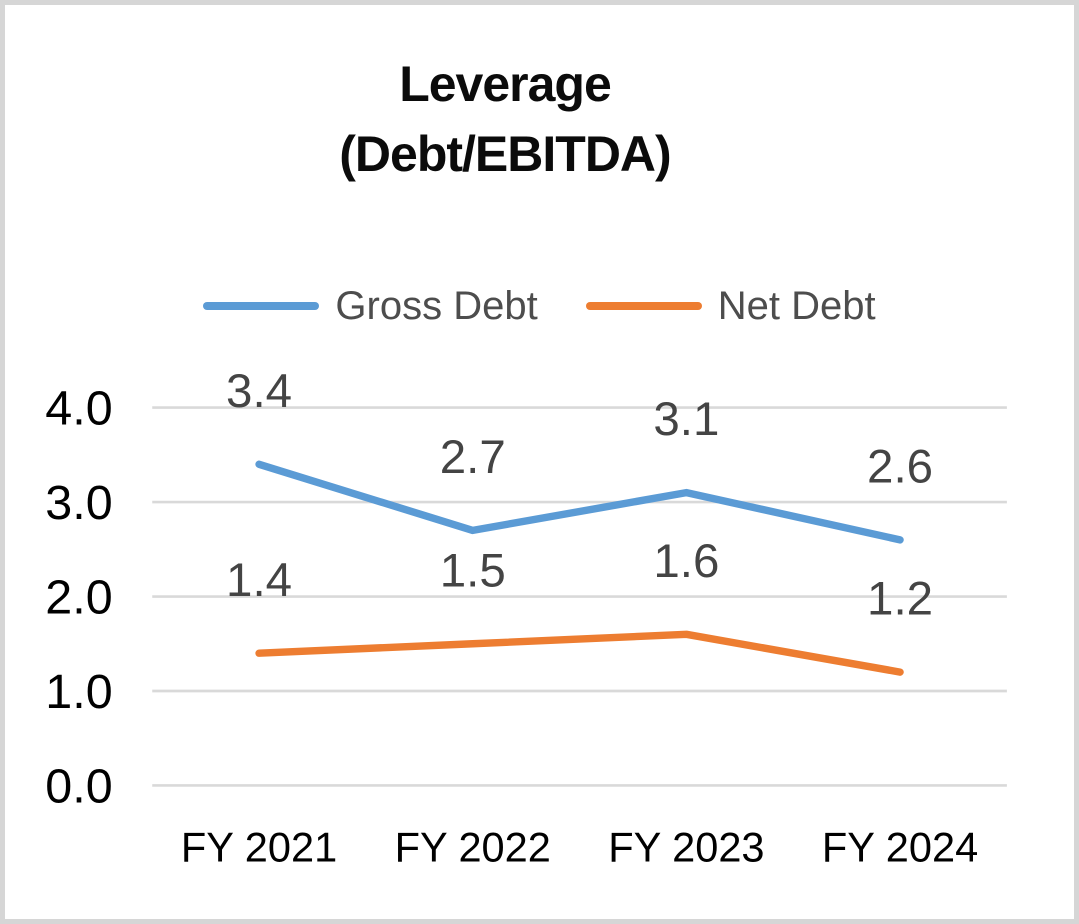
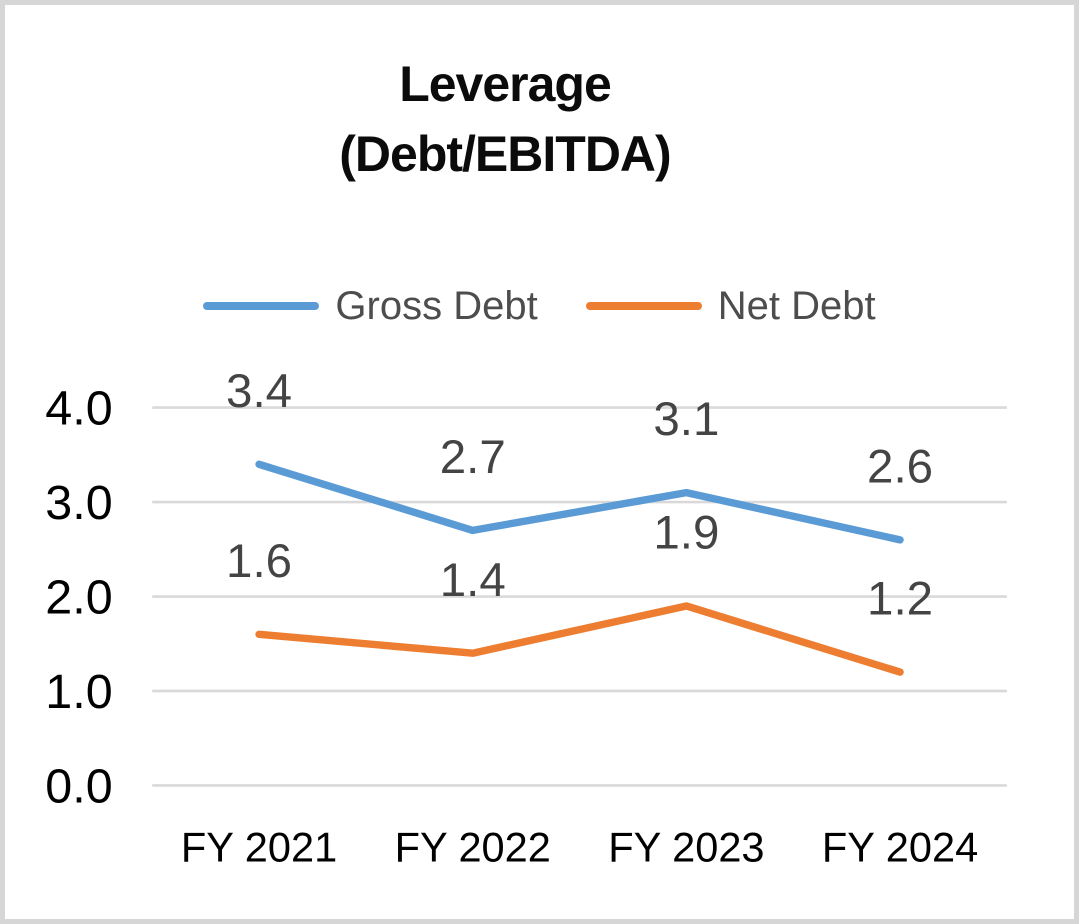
Net Debt/FY 2021: 1.4 -> 1.6
Net Debt/FY 2022: 1.5 -> 1.4
Net Debt/FY 2023: 1.6 -> 1.9
